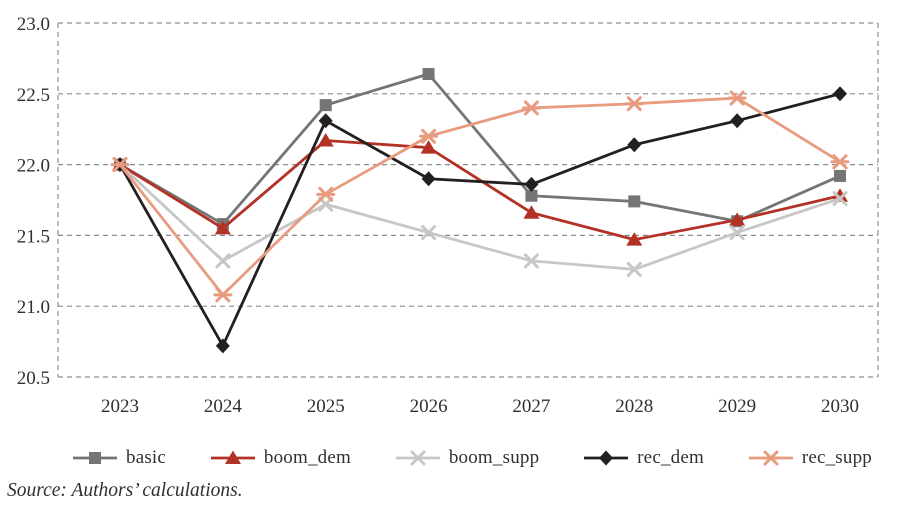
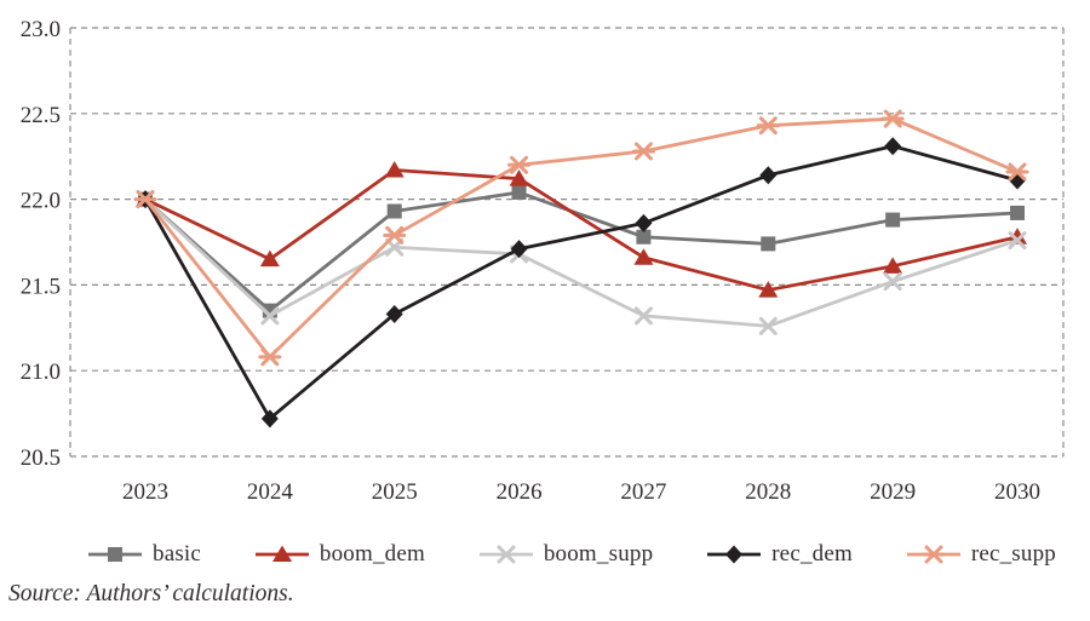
basic/2024: 21.58 -> 21.35
boom_dem/2024: 21.55 -> 21.65
basic/2025: 22.42 -> 21.93
rec_dem/2025: 22.31 -> 21.33
basic/2026: 22.64 -> 22.04
boom_supp/2026: 21.52 -> 21.68
rec_dem/2026: 21.90 -> 21.71
rec_supp/2027: 22.40 -> 22.28
basic/2029: 21.60 -> 21.88
rec_dem/2030: 22.50 -> 22.11
rec_supp/2030: 22.02 -> 22.16
